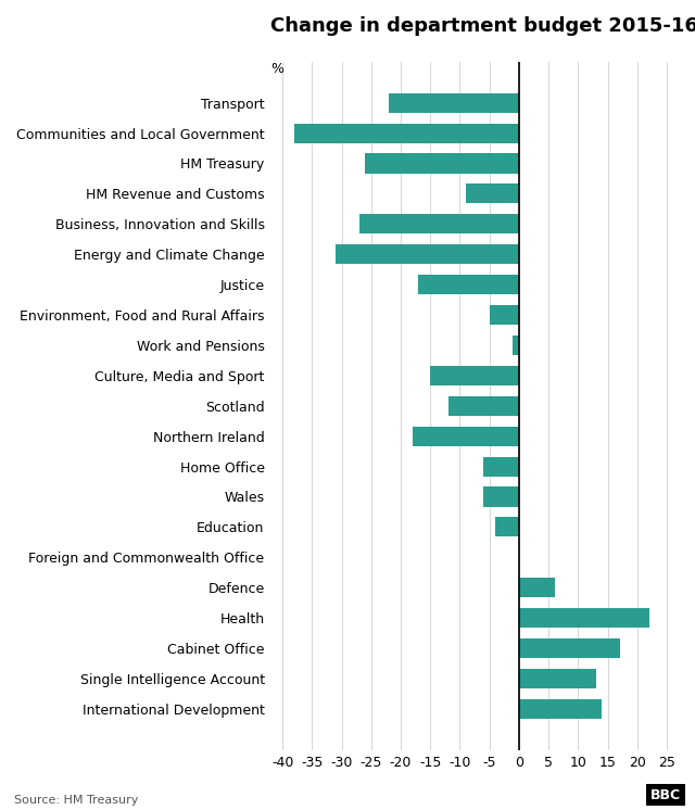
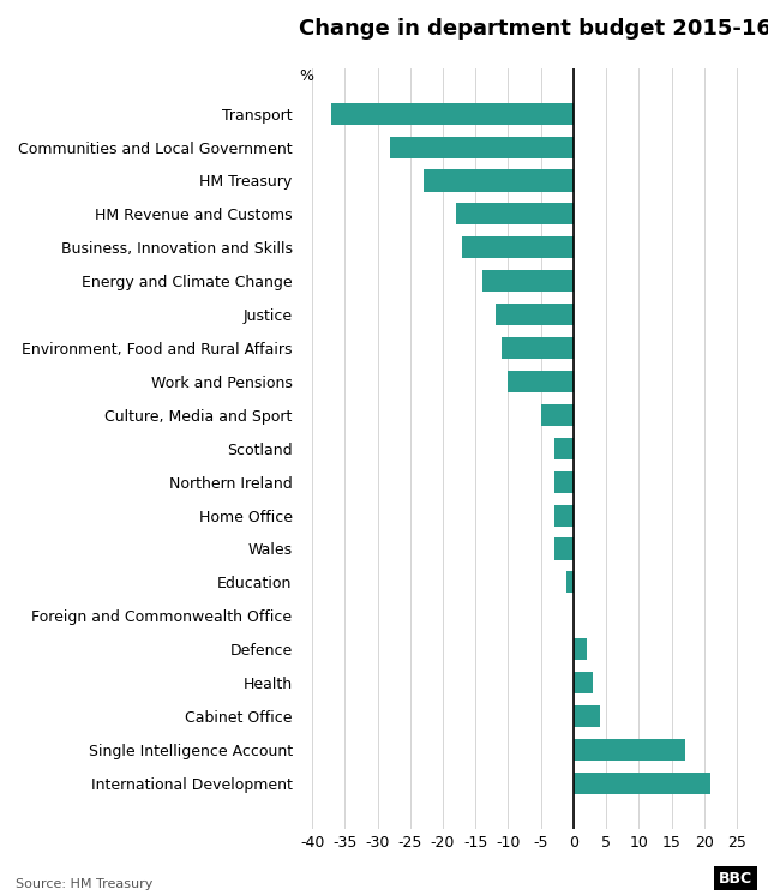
Transport: -22 -> -37
Communities and Local Government: -38 -> -28
HM Treasury: -26 -> -23
HM Revenue and Customs: -9 -> -18
Business, Innovation and Skills: -27 -> -17
Energy and Climate Change: -31 -> -14
Justice: -17 -> -12
Environment, Food and Rural Affairs: -5 -> -11
Work and Pensions: -1 -> -10
Culture, Media and Sport: -15 -> -5
Scotland: -12 -> -3
Northern Ireland: -18 -> -3
Home Office: -6 -> -3
Wales: -6 -> -3
Education: -4 -> -1
Defence: 6 -> 2
Health: 22 -> 3
Cabinet Office: 17 -> 4
Single Intelligence Account: 13 -> 17
International Development: 14 -> 21
